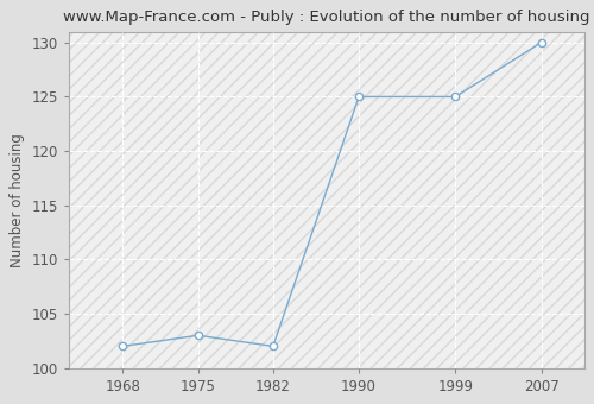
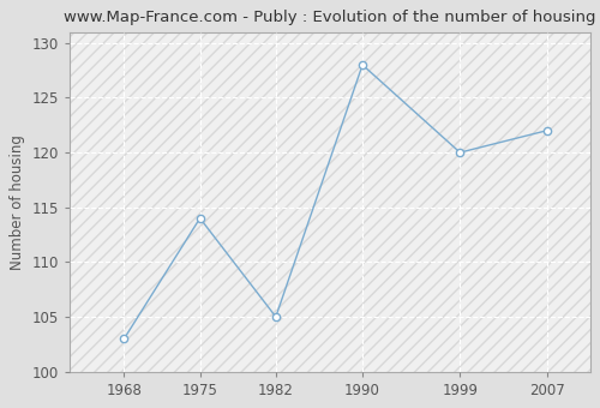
1968: 102 -> 103
1975: 103 -> 114
1982: 102 -> 105
1990: 125 -> 128
1999: 125 -> 120
2007: 130 -> 122
